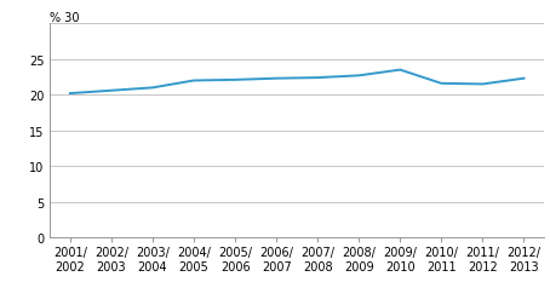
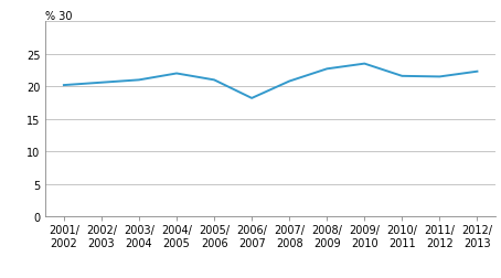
2005/ 2006: 22.1 -> 21.0
2006/ 2007: 22.3 -> 18.2
2007/ 2008: 22.4 -> 20.8
